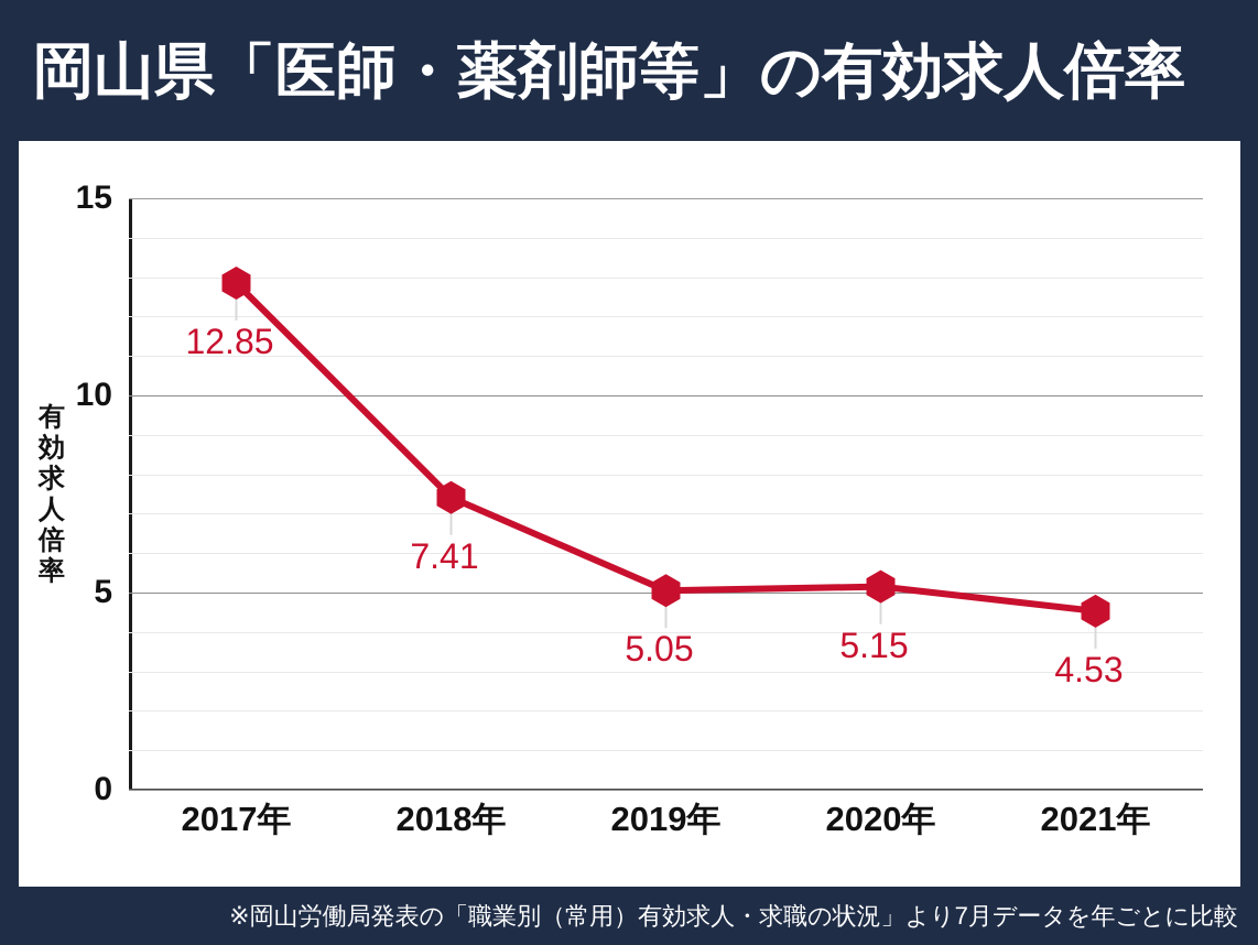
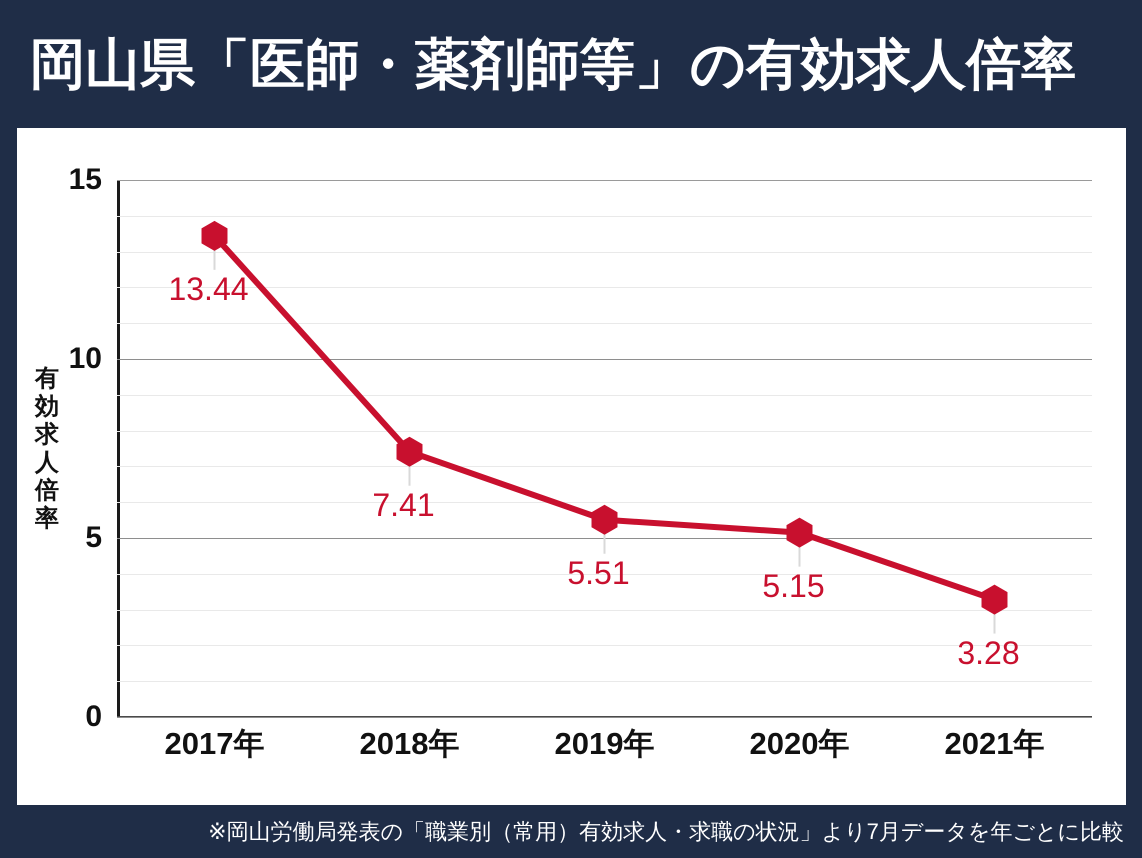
2017年: 12.85 -> 13.44
2019年: 5.05 -> 5.51
2021年: 4.53 -> 3.28
